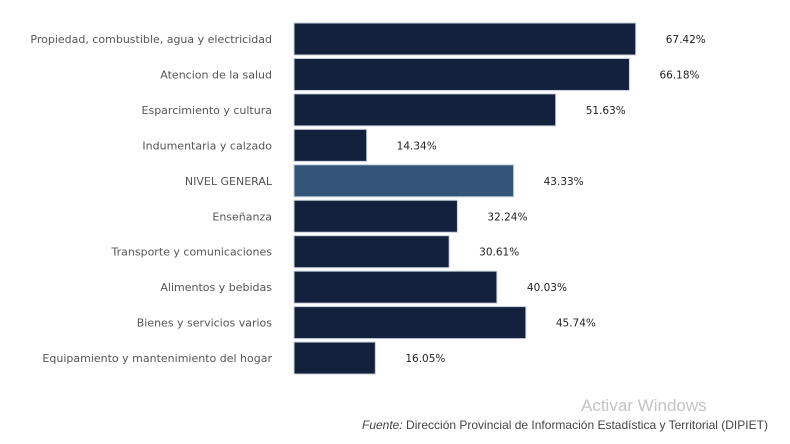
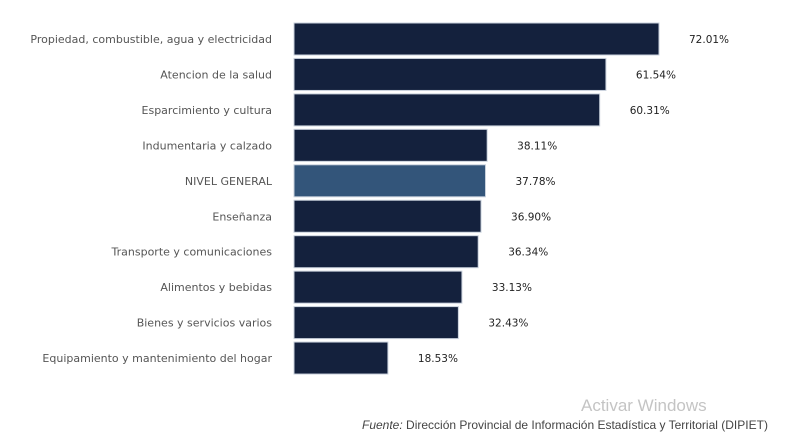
Propiedad, combustible, agua y electricidad: 67.42% -> 72.01%
Atencion de la salud: 66.18% -> 61.54%
Esparcimiento y cultura: 51.63% -> 60.31%
Indumentaria y calzado: 14.34% -> 38.11%
NIVEL GENERAL: 43.33% -> 37.78%
Enseñanza: 32.24% -> 36.90%
Transporte y comunicaciones: 30.61% -> 36.34%
Alimentos y bebidas: 40.03% -> 33.13%
Bienes y servicios varios: 45.74% -> 32.43%
Equipamiento y mantenimiento del hogar: 16.05% -> 18.53%
